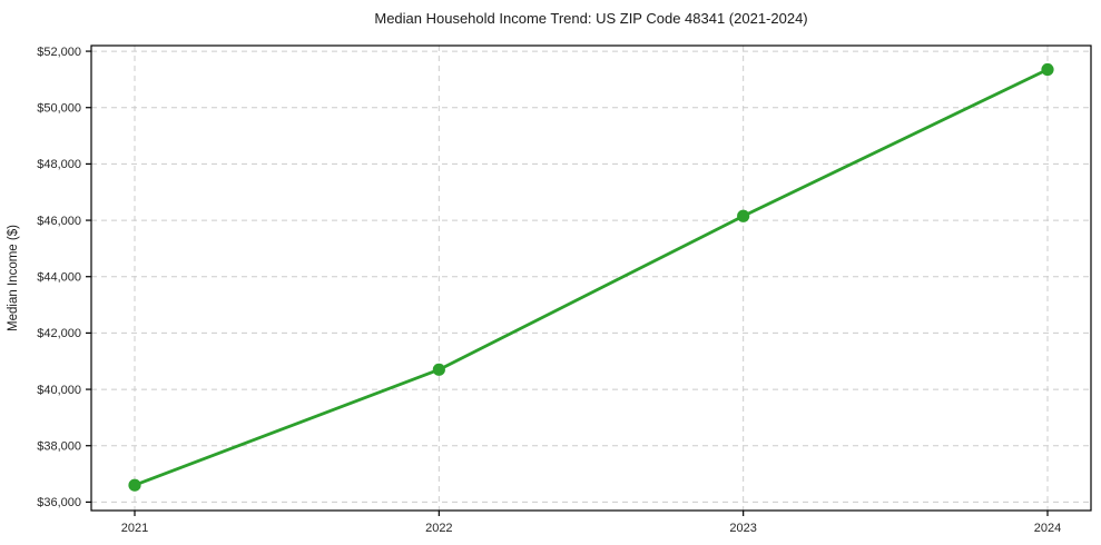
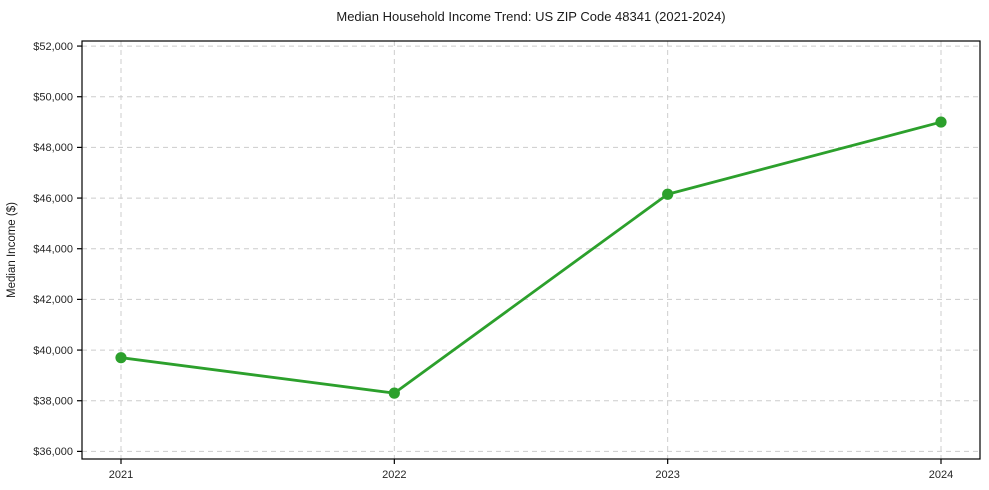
2021: $36600 -> $39700
2022: $40700 -> $38300
2024: $51400 -> $49000
